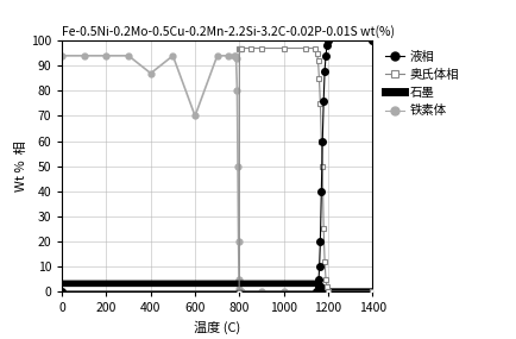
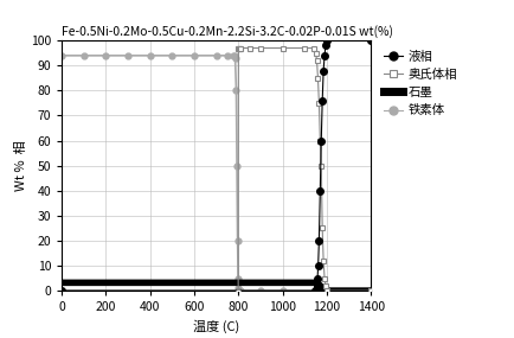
铁素体/400: 87 -> 94
铁素体/600: 70 -> 94
